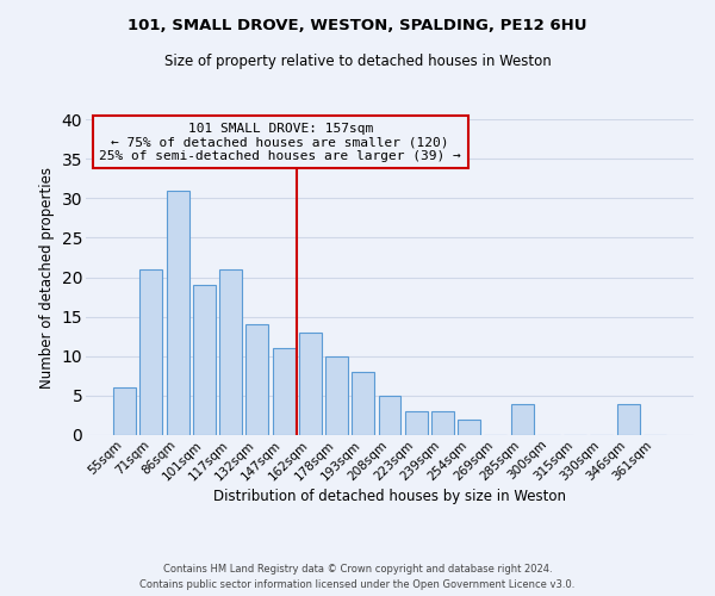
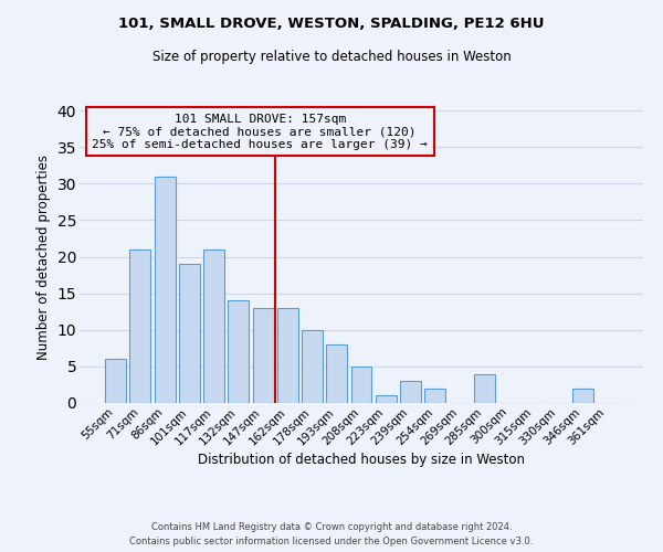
147sqm: 11 -> 13
223sqm: 3 -> 1
346sqm: 4 -> 2
